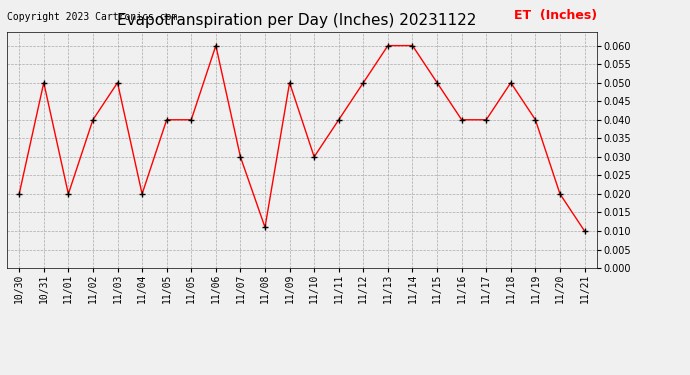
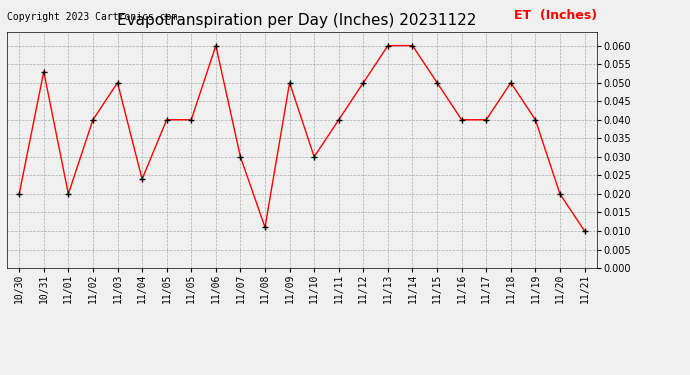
10/31: 0.050 -> 0.053
11/04: 0.020 -> 0.024
